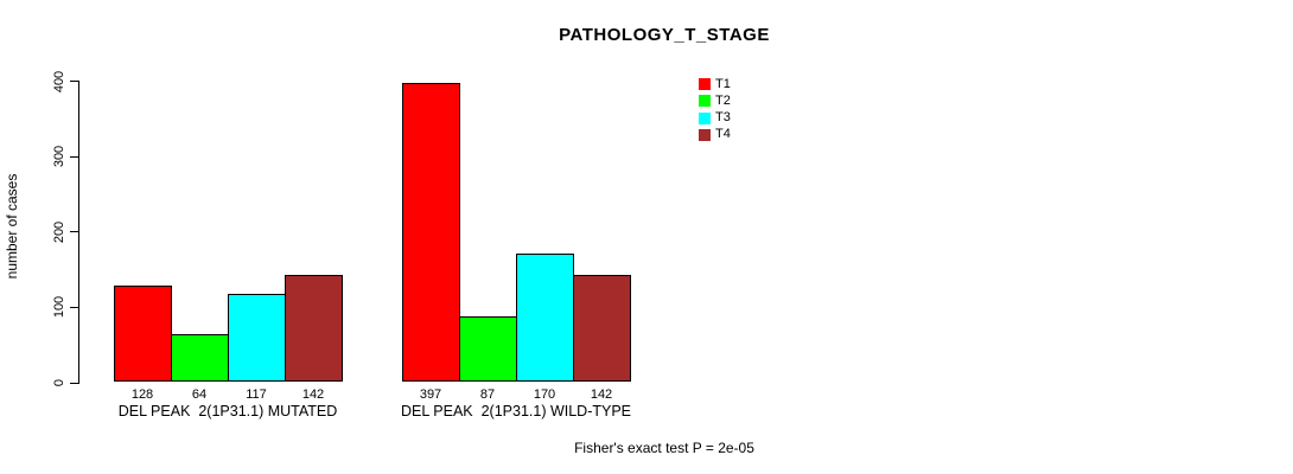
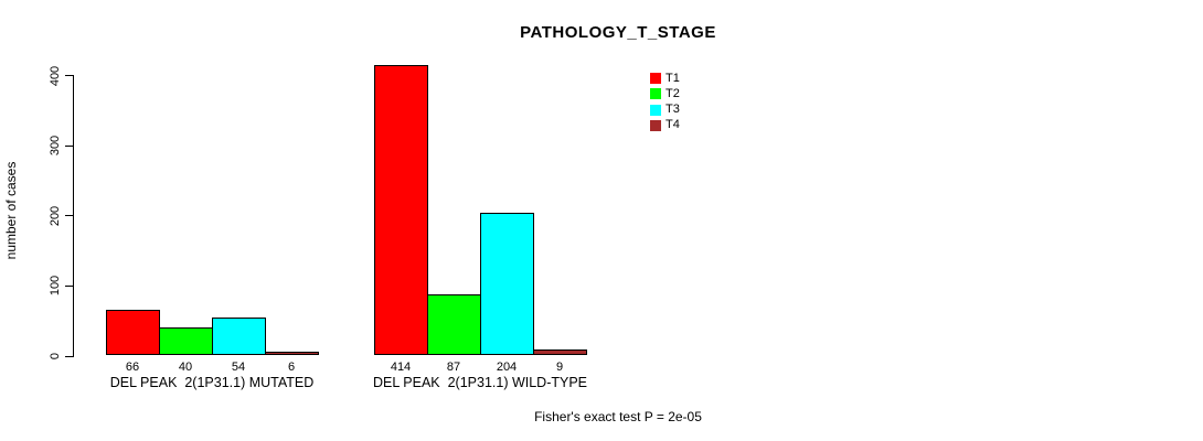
T1/DEL PEAK 2(1P31.1) MUTATED: 128 -> 66
T2/DEL PEAK 2(1P31.1) MUTATED: 64 -> 40
T3/DEL PEAK 2(1P31.1) MUTATED: 117 -> 54
T4/DEL PEAK 2(1P31.1) MUTATED: 142 -> 6
T1/DEL PEAK 2(1P31.1) WILD-TYPE: 397 -> 414
T3/DEL PEAK 2(1P31.1) WILD-TYPE: 170 -> 204
T4/DEL PEAK 2(1P31.1) WILD-TYPE: 142 -> 9
